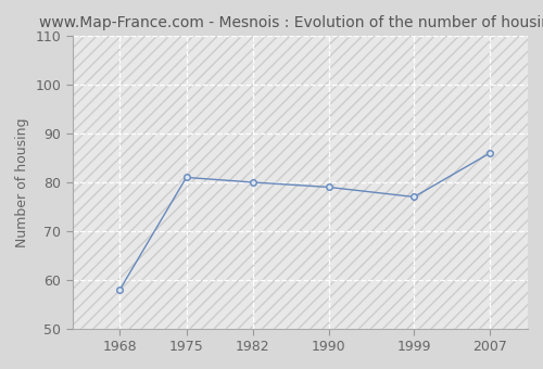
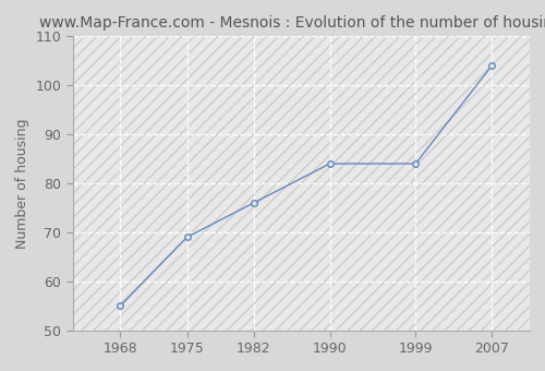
1968: 58 -> 55
1975: 81 -> 69
1982: 80 -> 76
1990: 79 -> 84
1999: 77 -> 84
2007: 86 -> 104
